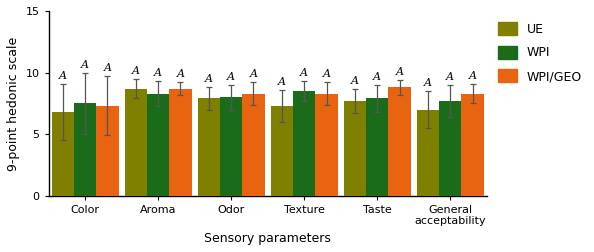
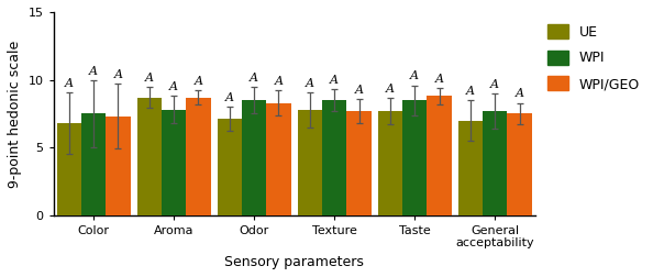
WPI/Aroma: 8.3 -> 7.8
UE/Odor: 7.9 -> 7.1
WPI/Odor: 8.0 -> 8.5
UE/Texture: 7.3 -> 7.8
WPI/GEO/Texture: 8.3 -> 7.7
WPI/Taste: 7.9 -> 8.5
WPI/GEO/General acceptability: 8.3 -> 7.5
